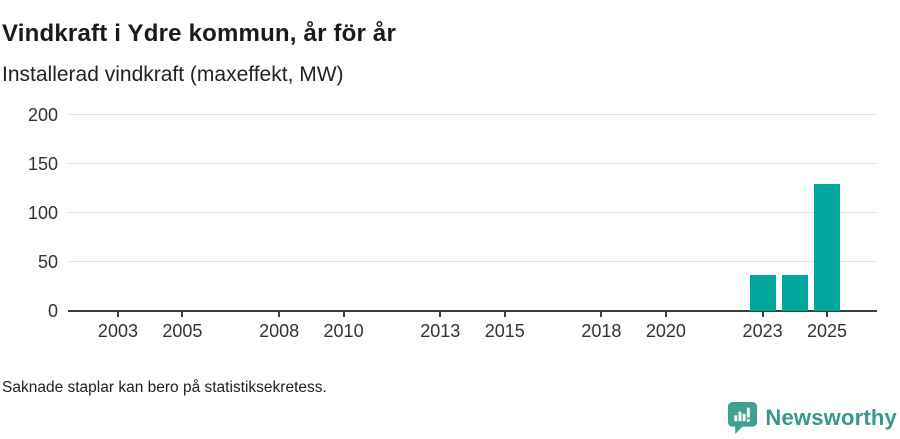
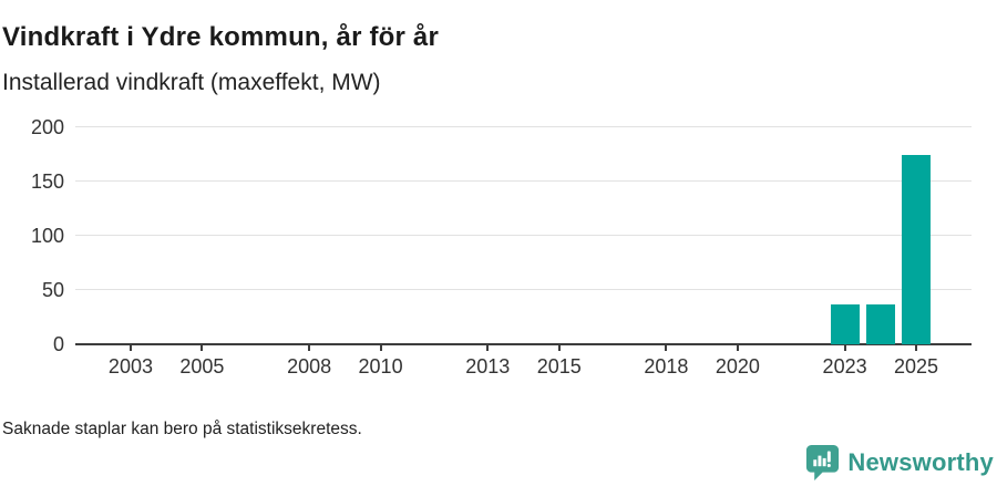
2025: 130 -> 180
